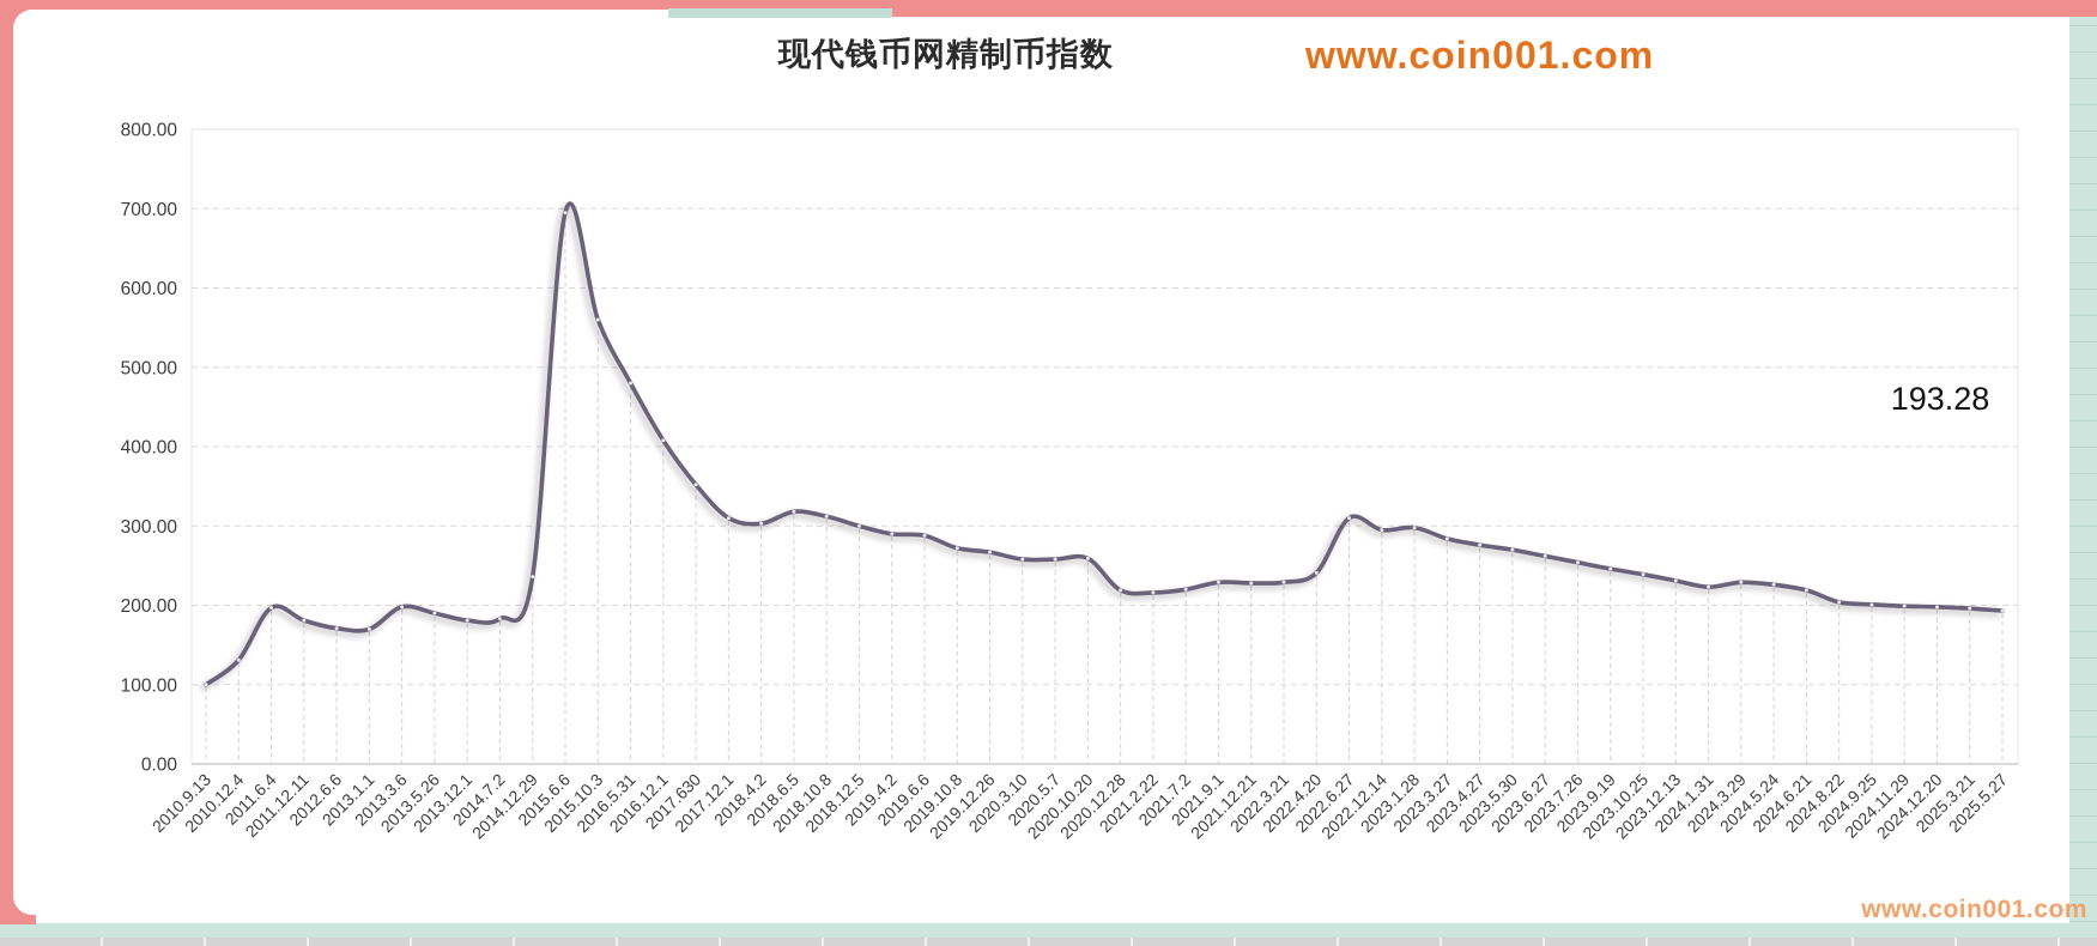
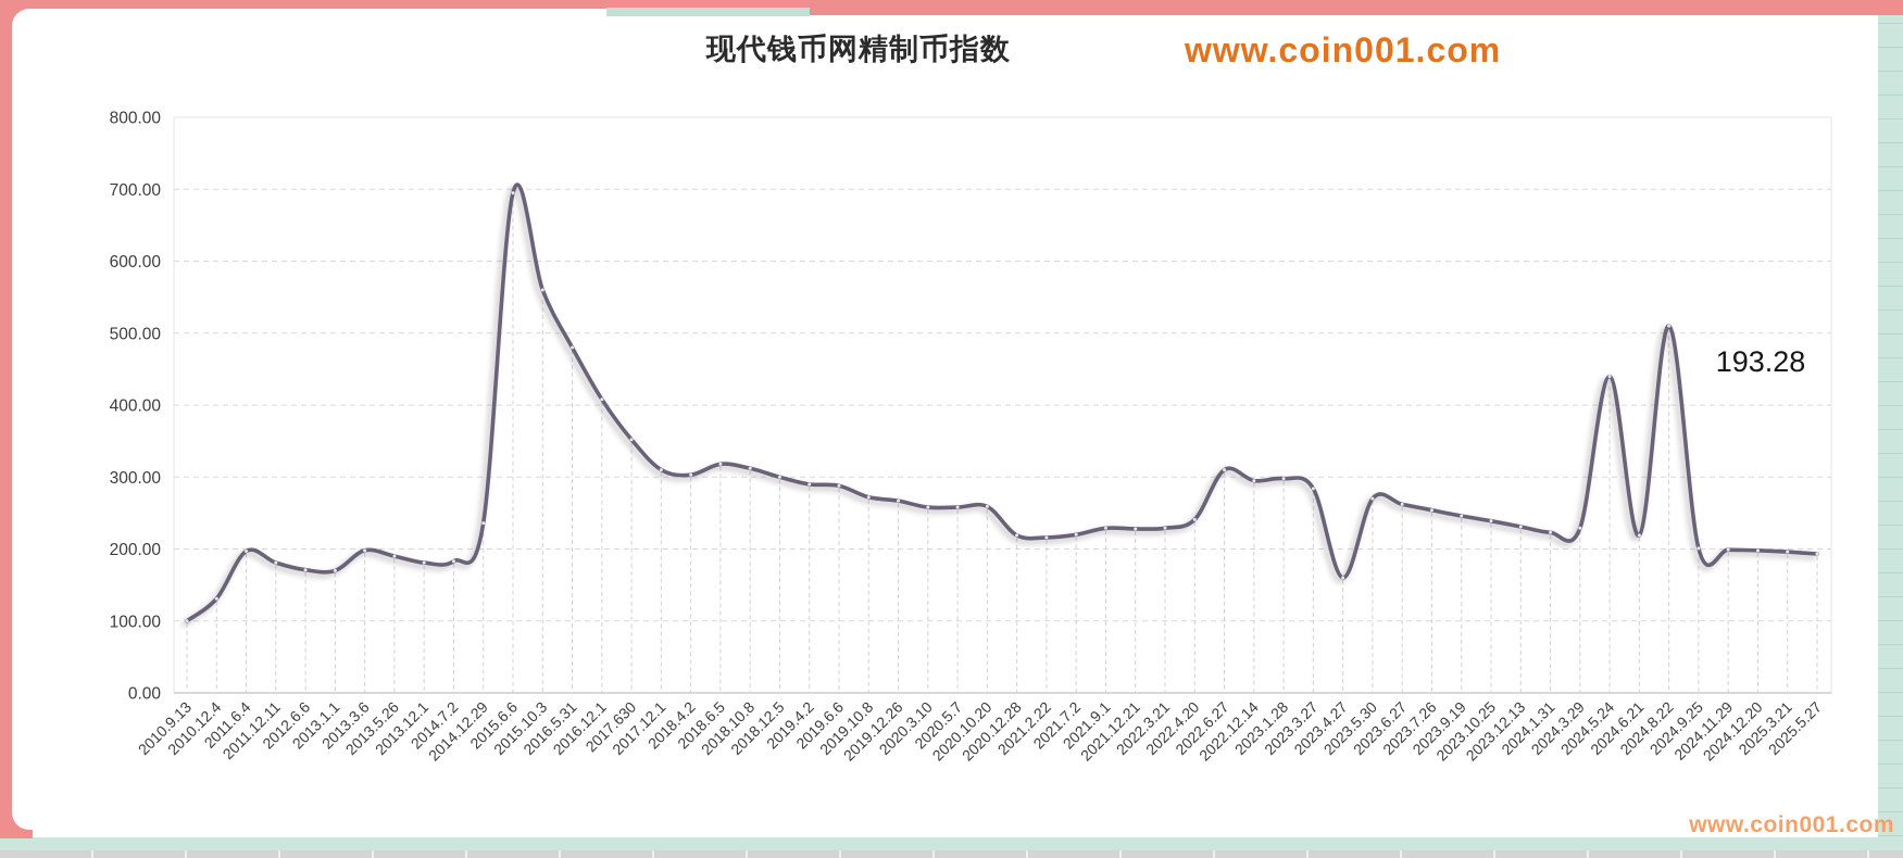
2023.4.27: 280 -> 160
2024.5.24: 230 -> 440
2024.8.22: 200 -> 510
